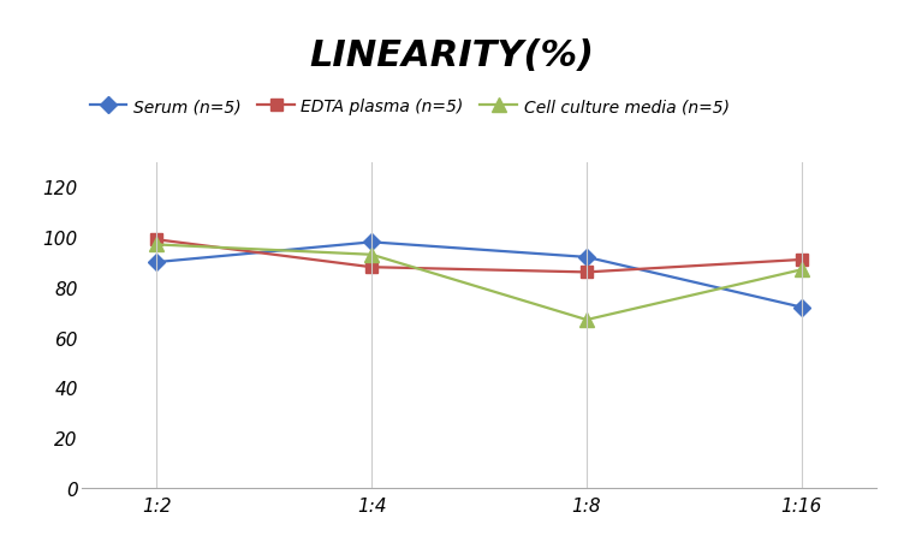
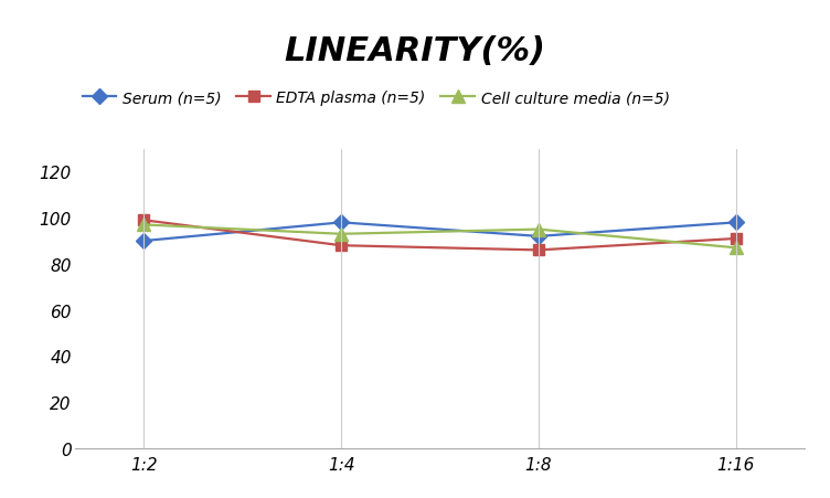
Cell culture media (n=5)/1:8: 67 -> 95
Serum (n=5)/1:16: 72 -> 98
